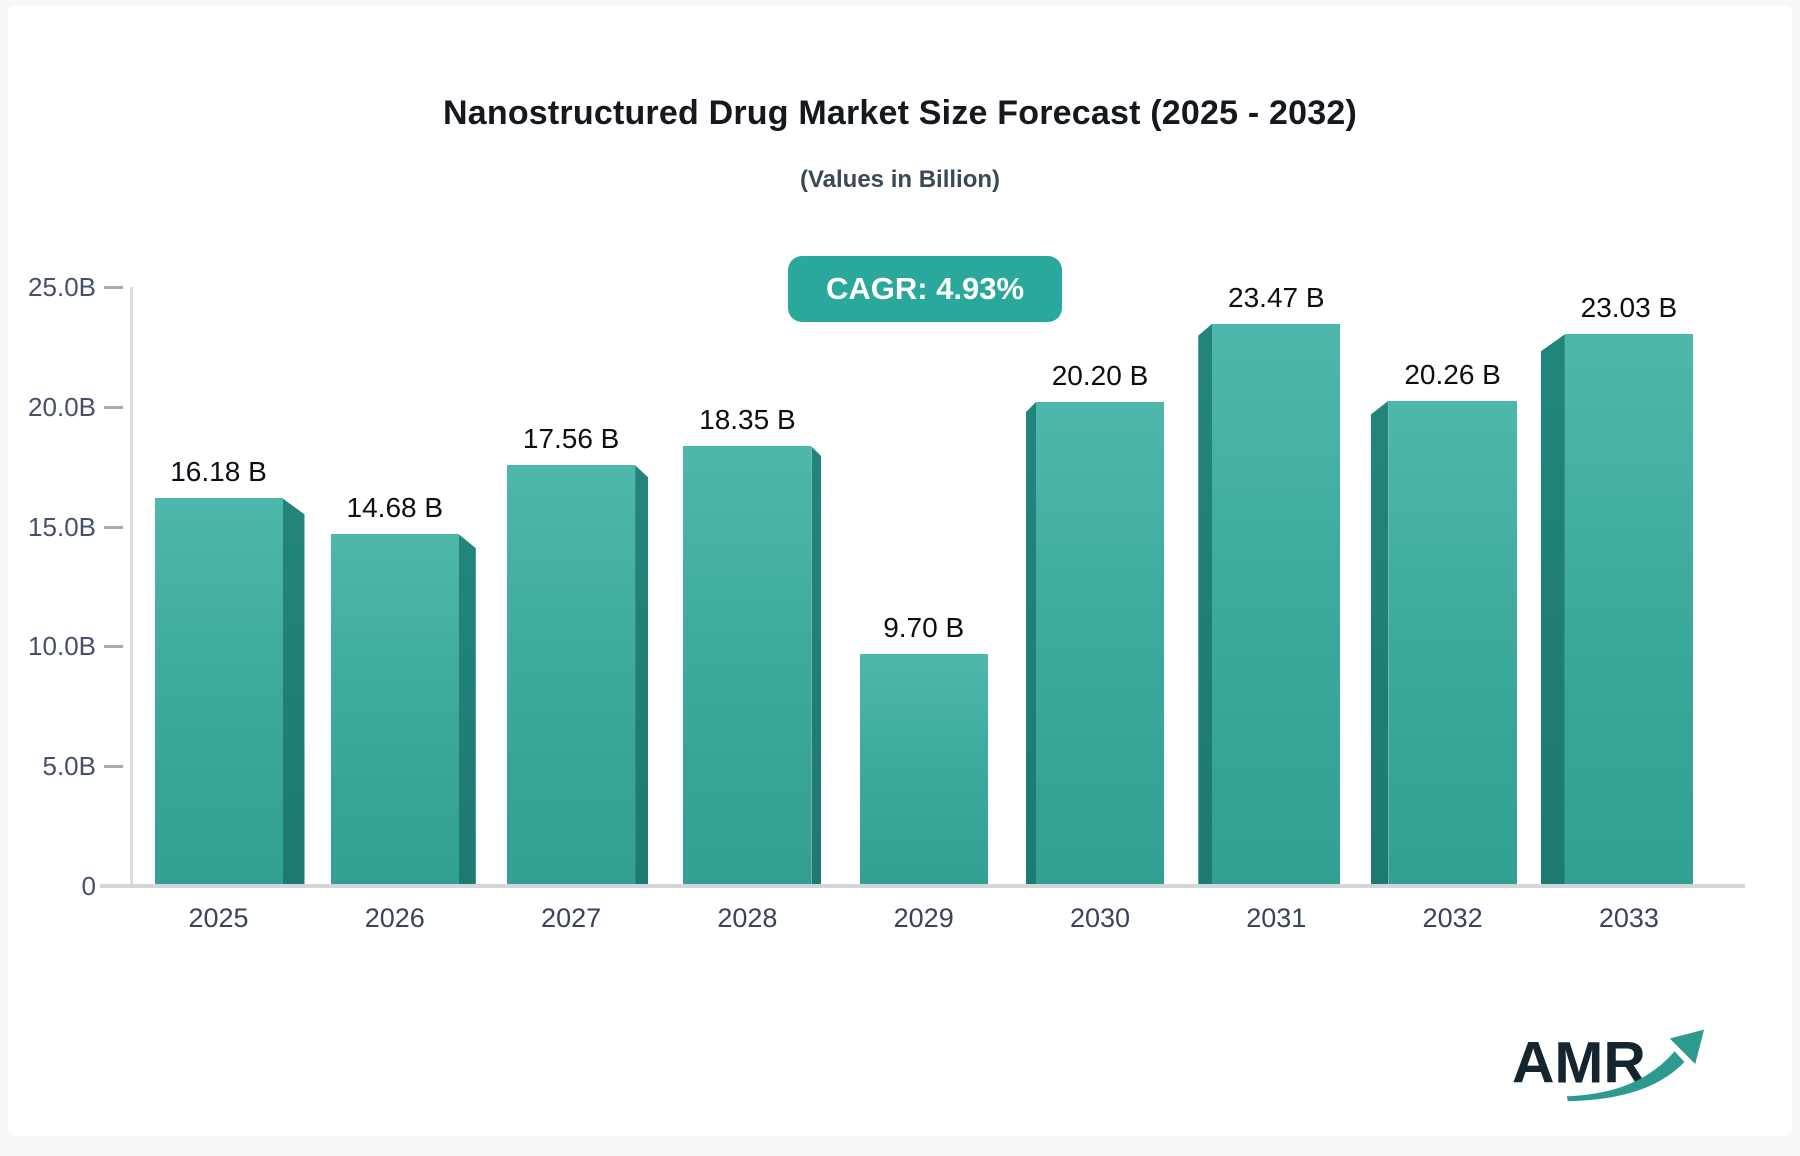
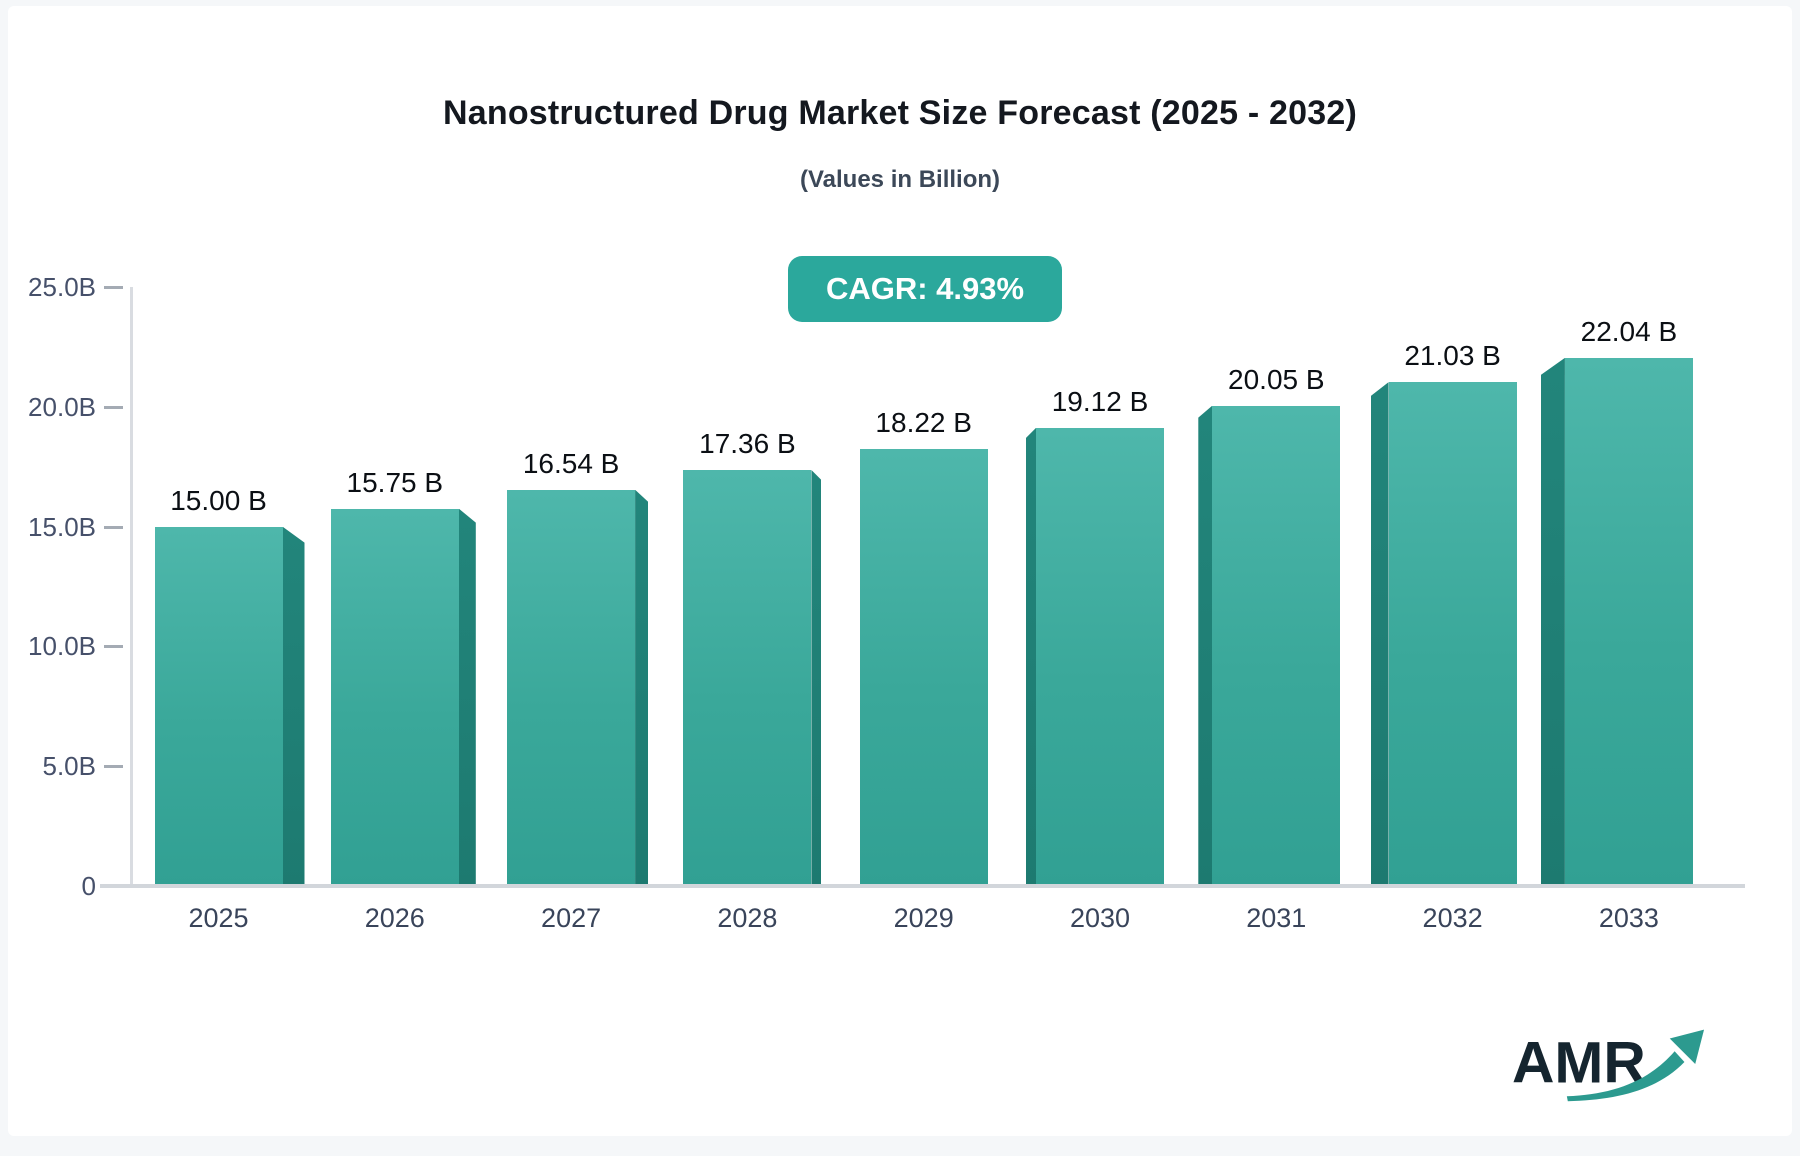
2025: 16.18 -> 15.00
2026: 14.68 -> 15.75
2027: 17.56 -> 16.54
2028: 18.35 -> 17.36
2029: 9.70 -> 18.22
2030: 20.20 -> 19.12
2031: 23.47 -> 20.05
2032: 20.26 -> 21.03
2033: 23.03 -> 22.04
